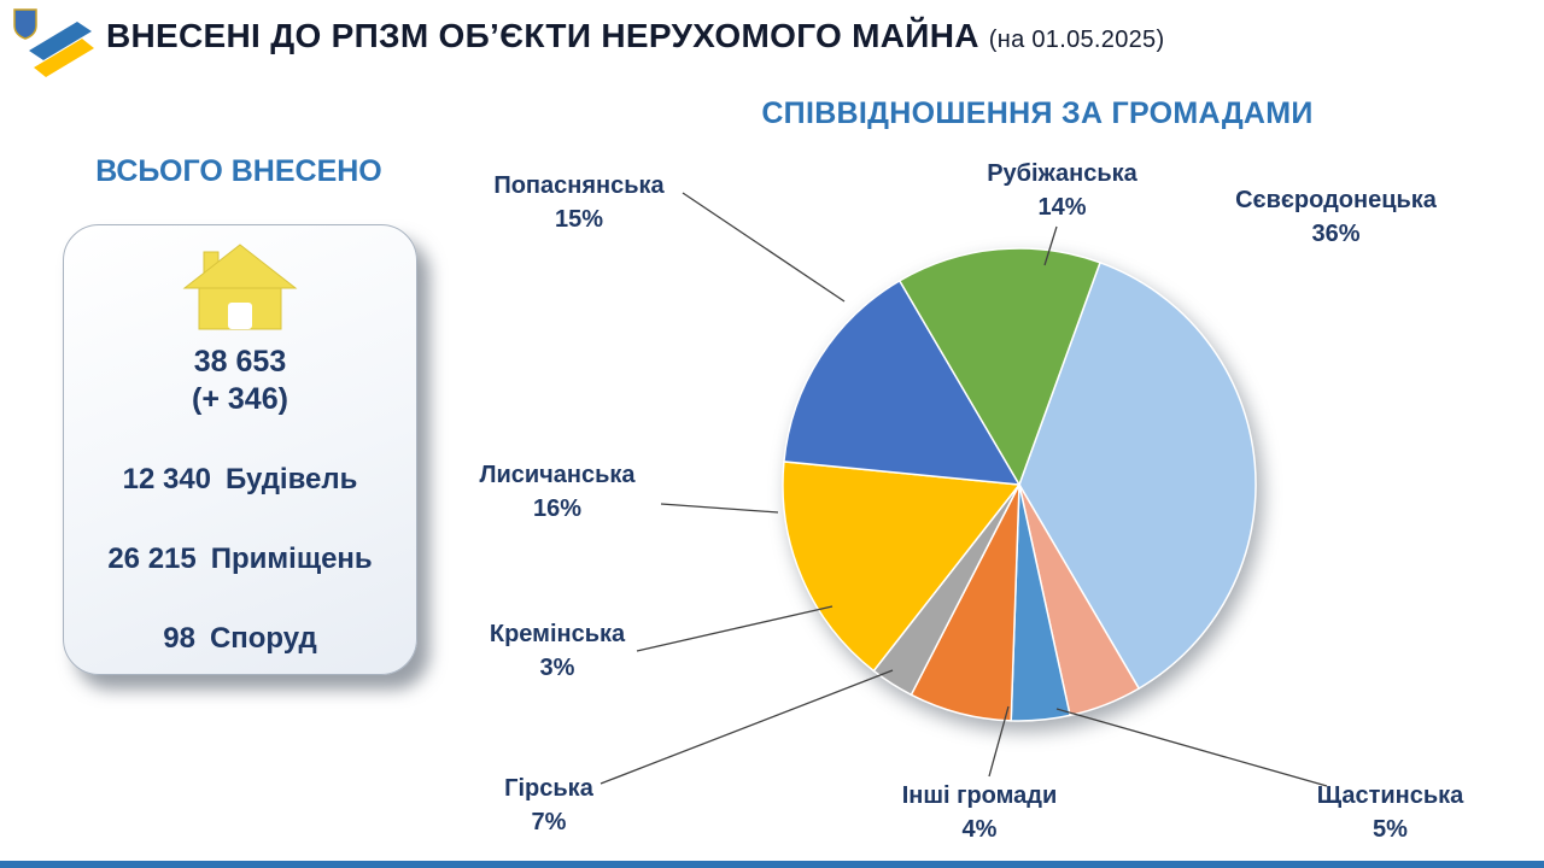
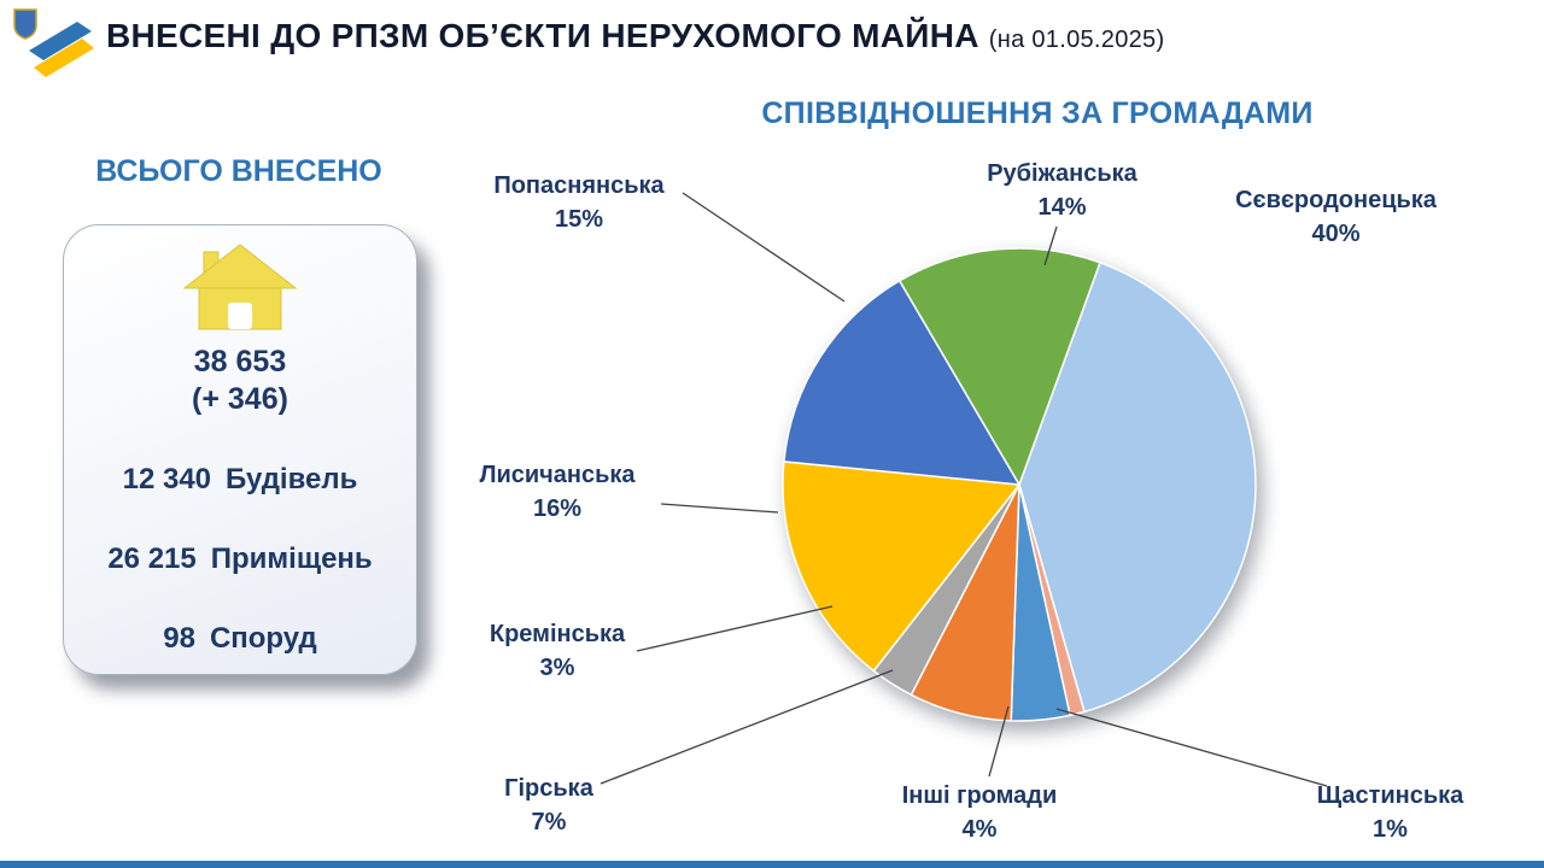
Сєвєродонецька: 36% -> 40%
Щастинська: 5% -> 1%
